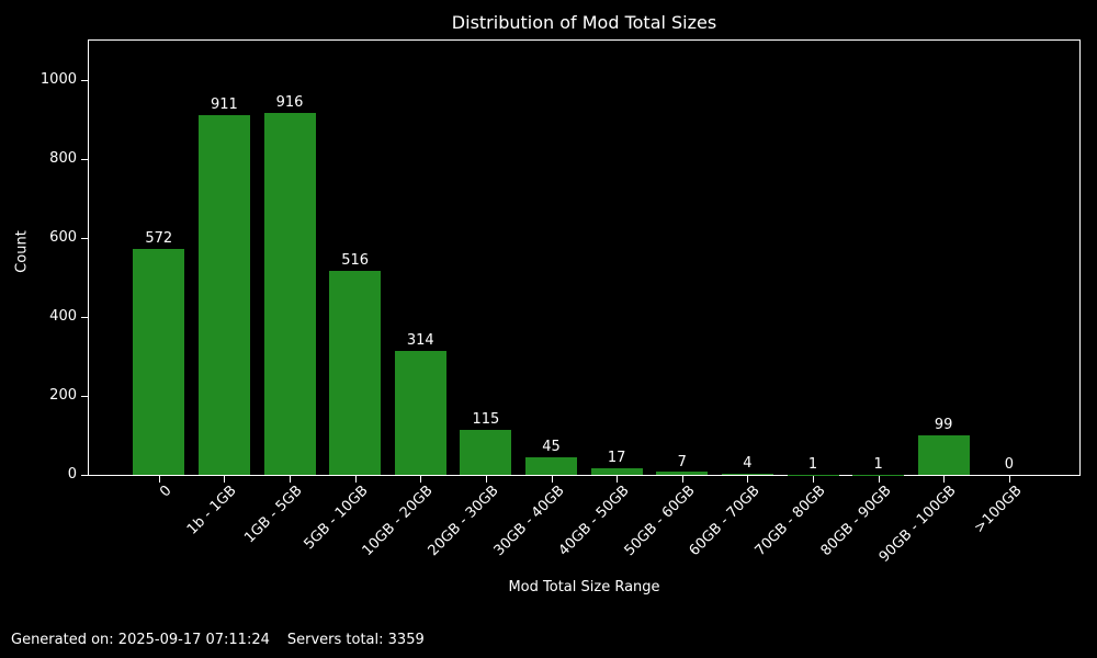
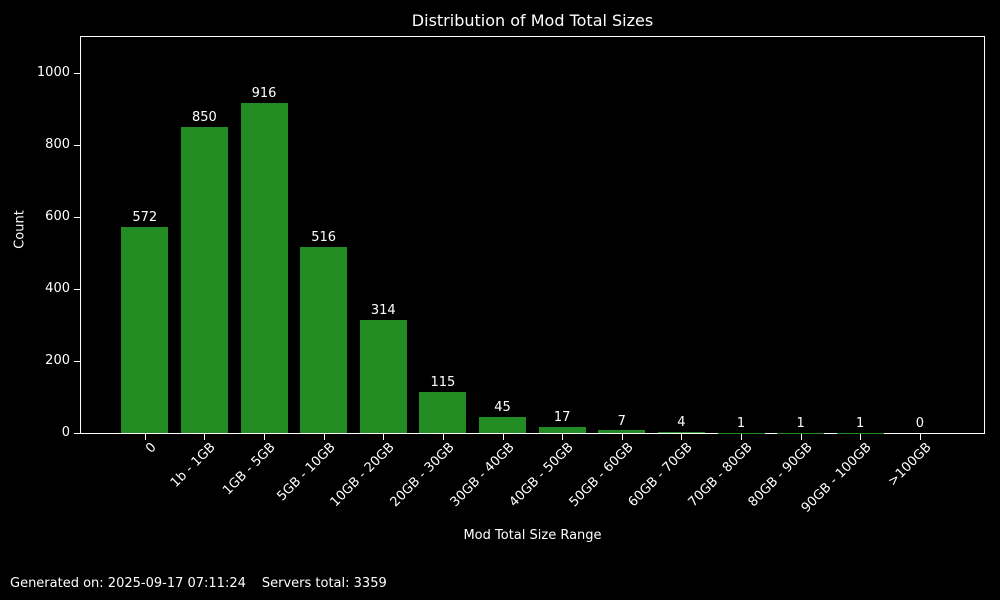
1b - 1GB: 911 -> 850
90GB - 100GB: 99 -> 1
